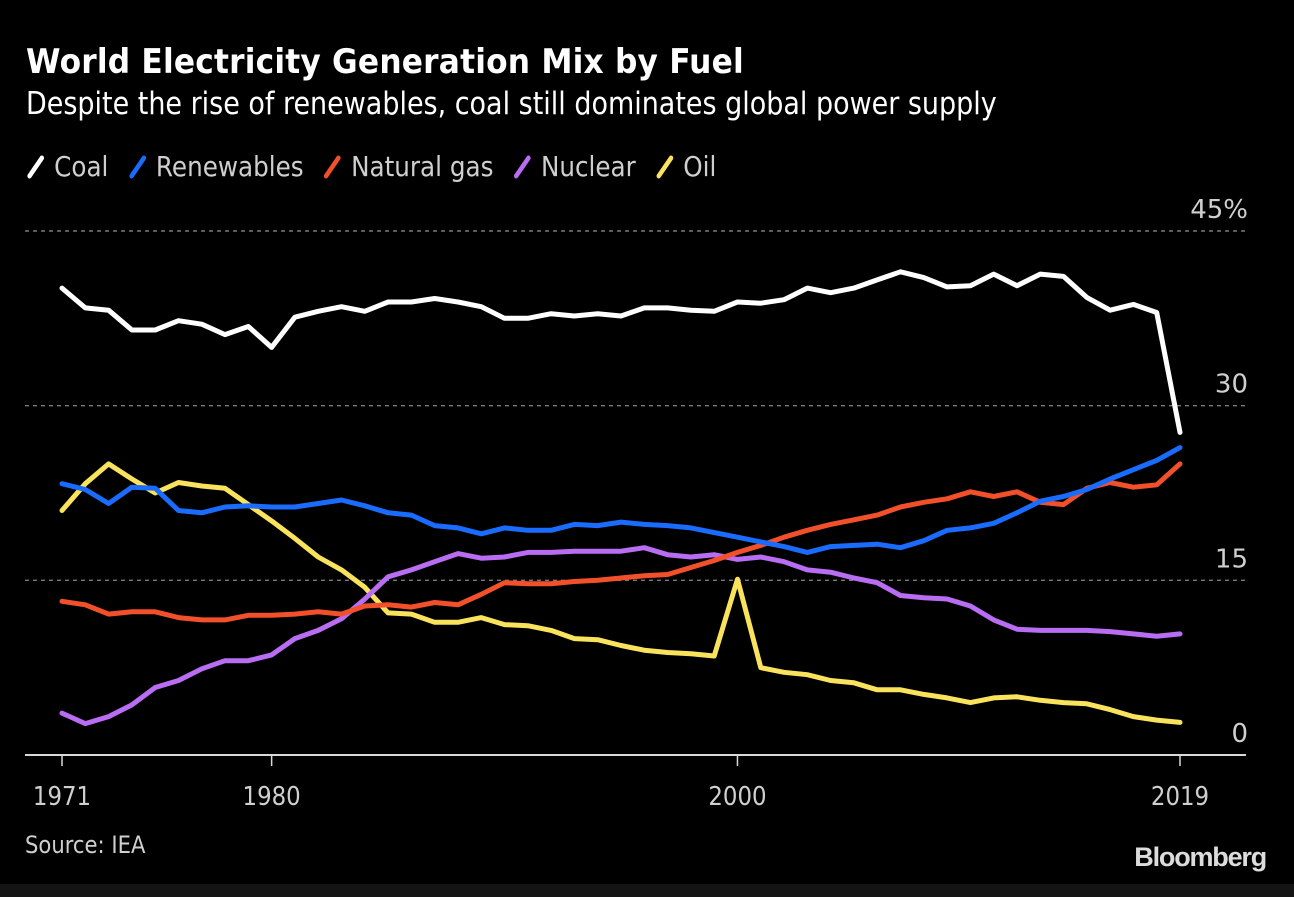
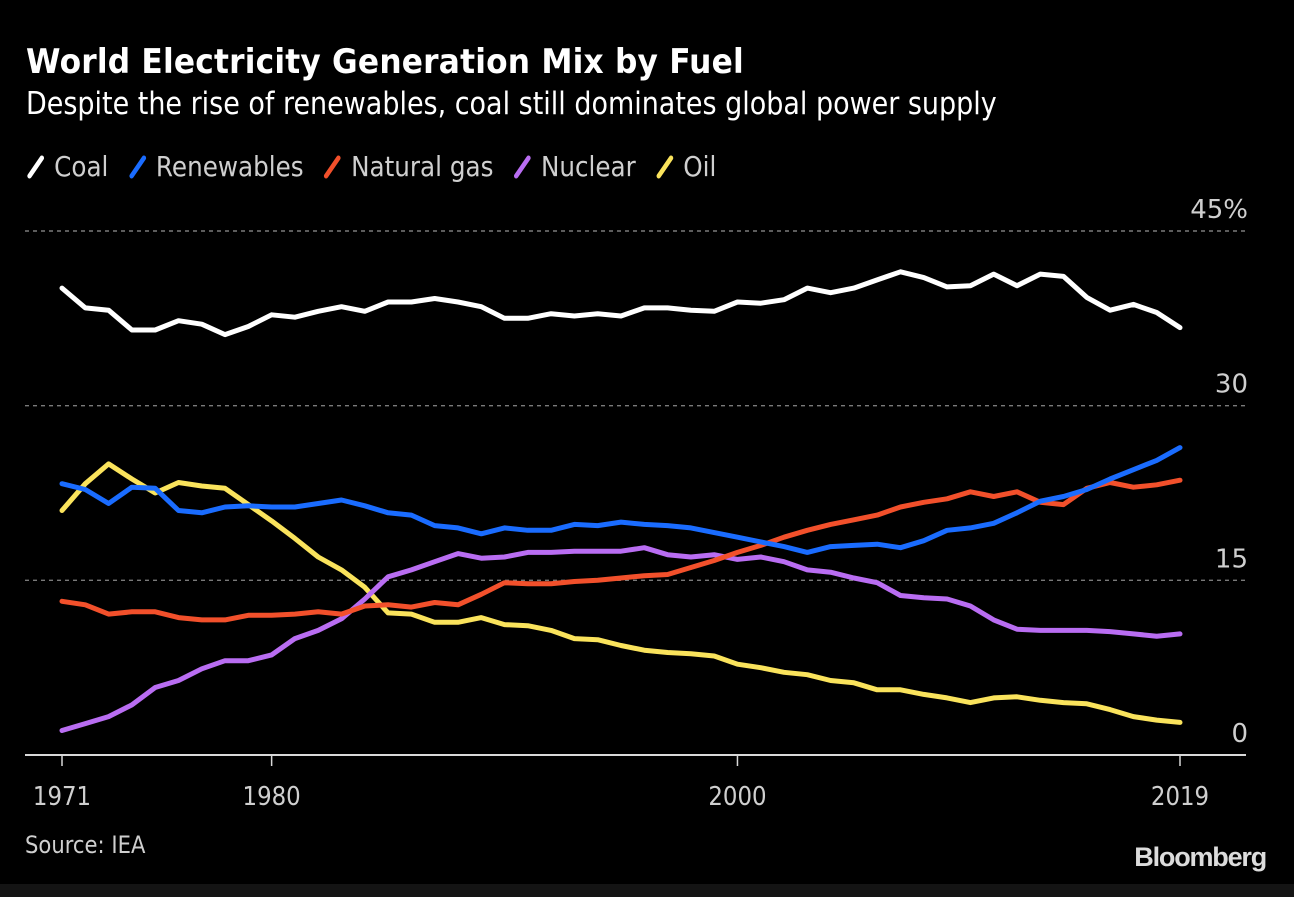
Nuclear/1971: 3.6% -> 2.1%
Coal/1980: 35.0% -> 37.8%
Oil/2000: 15.1% -> 7.8%
Coal/2019: 27.7% -> 36.7%
Natural gas/2019: 25.0% -> 23.6%
